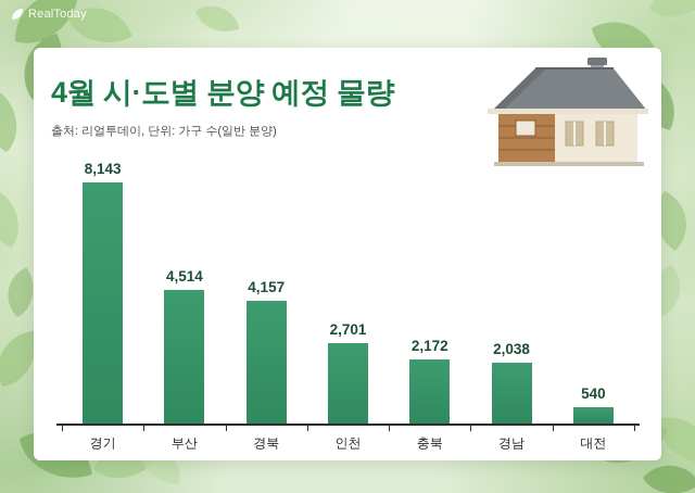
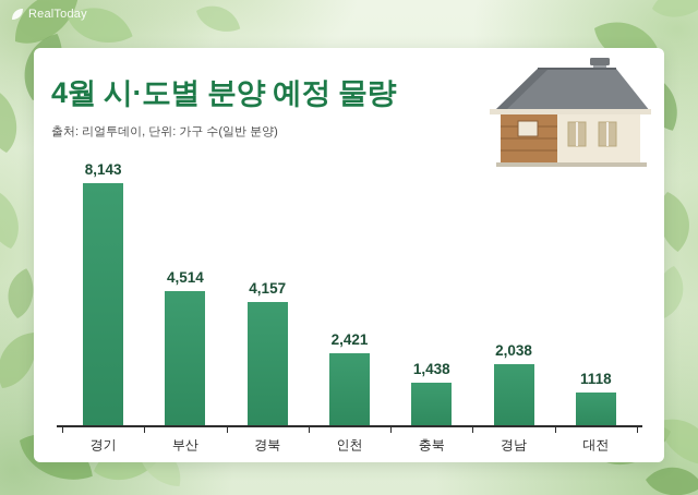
인천: 2,701 -> 2,421
충북: 2,172 -> 1,438
대전: 540 -> 1118
